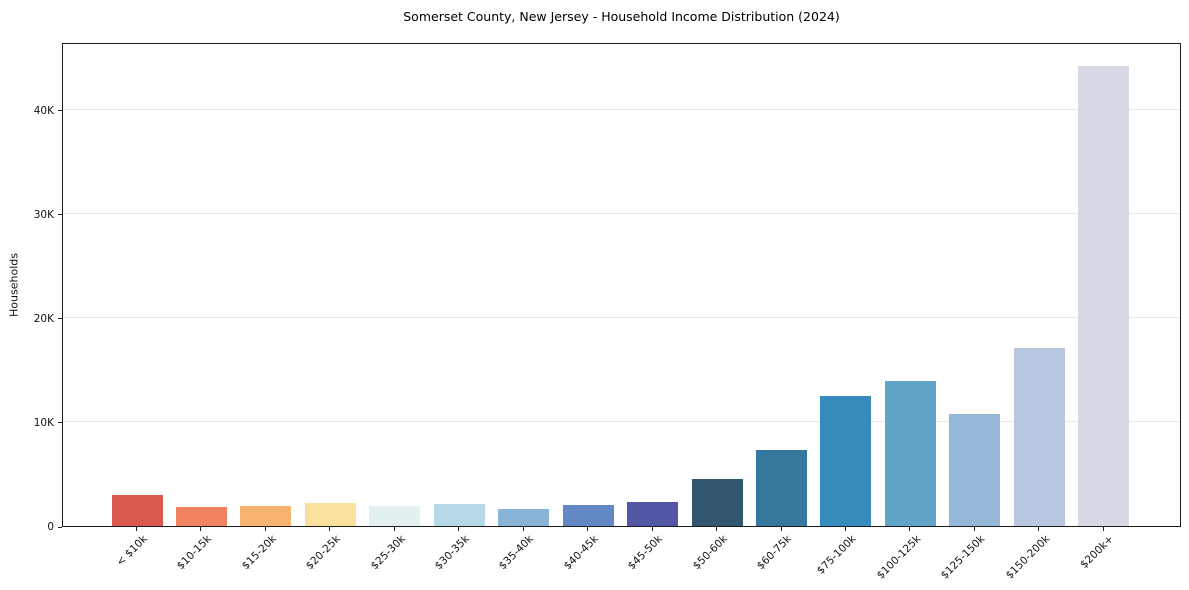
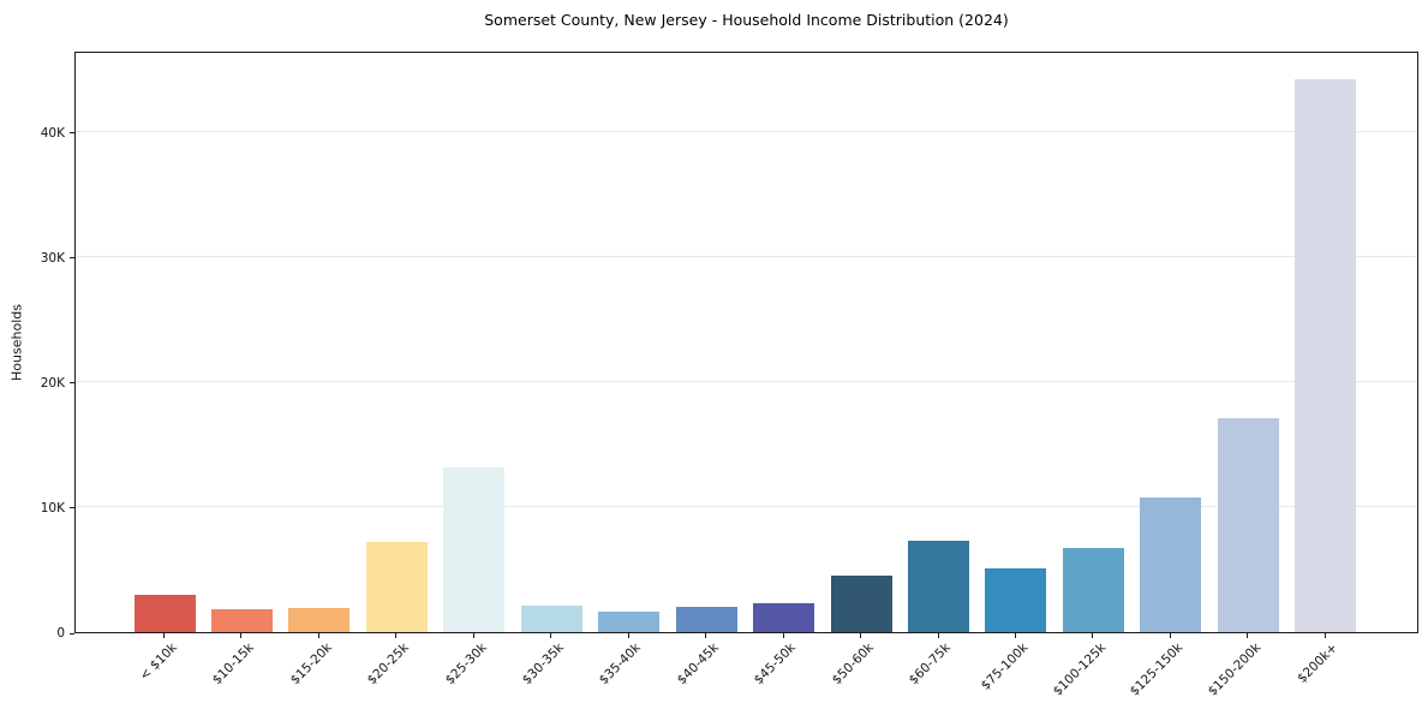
$20-25k: 2.2K -> 7.2K
$25-30k: 2.0K -> 13.2K
$75-100k: 12.4K -> 5.1K
$100-125k: 13.9K -> 6.7K
